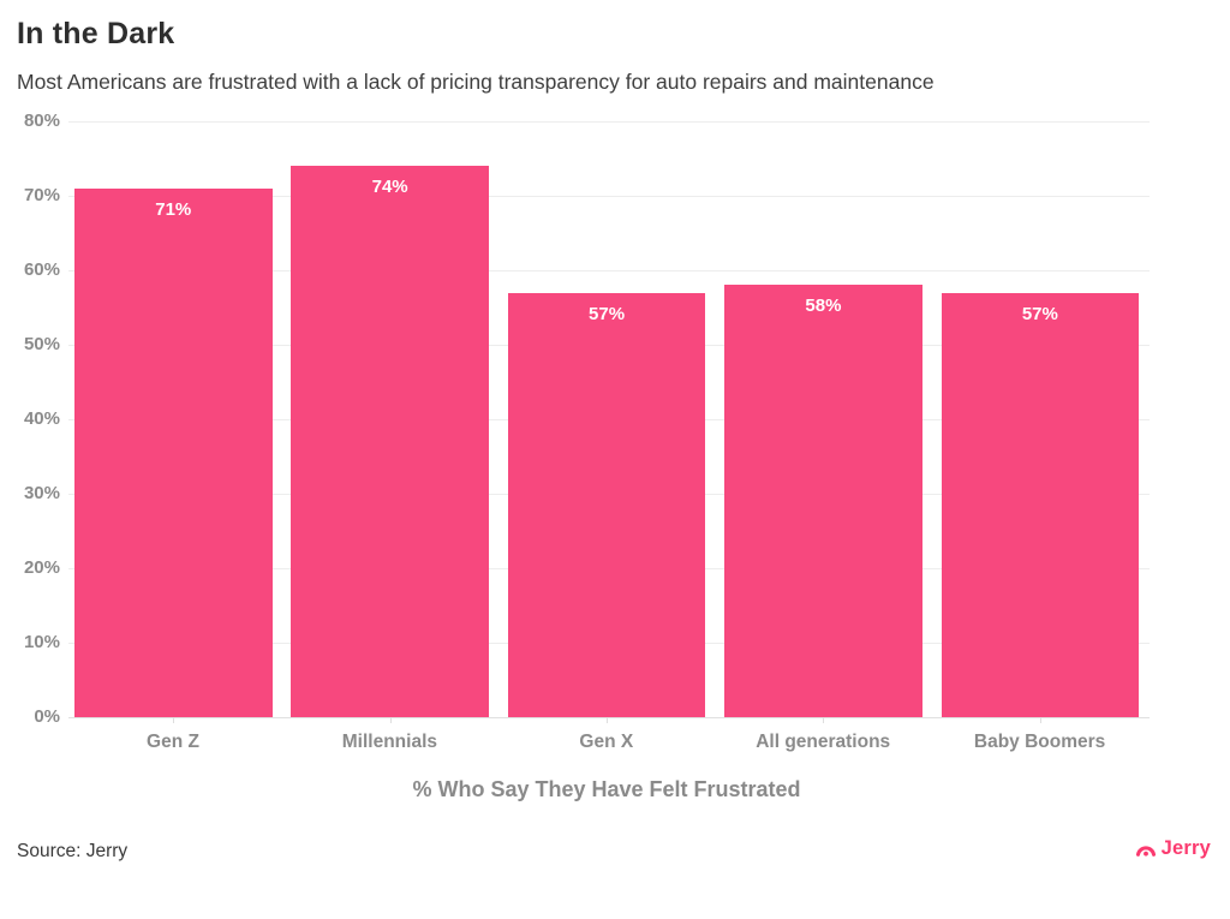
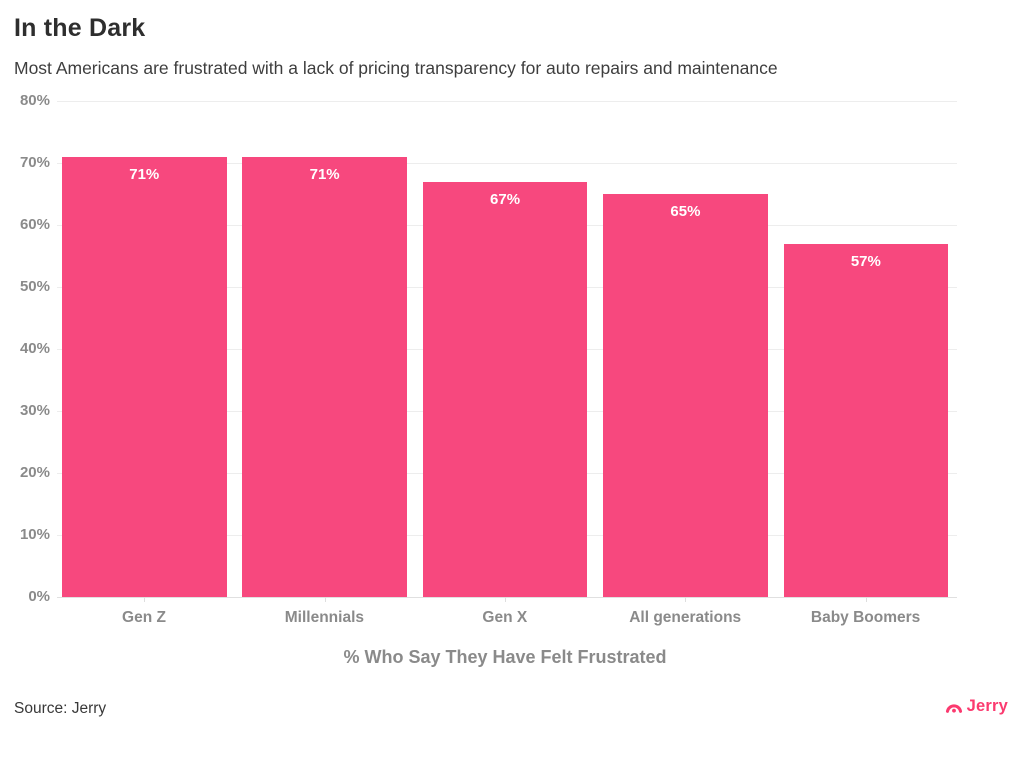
Millennials: 74% -> 71%
Gen X: 57% -> 67%
All generations: 58% -> 65%
